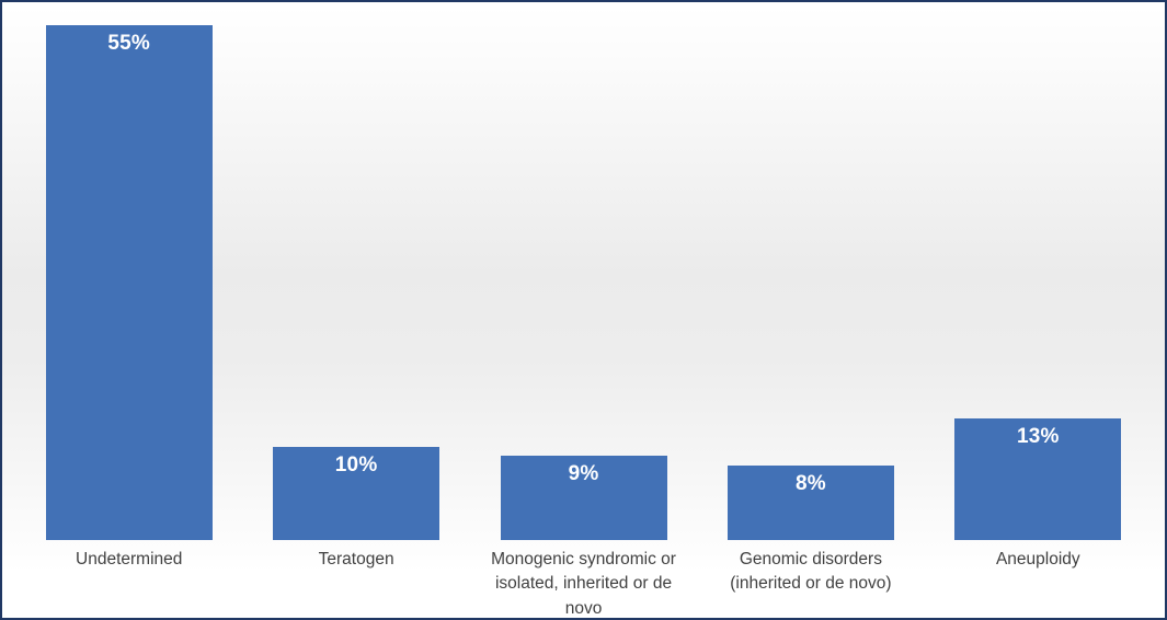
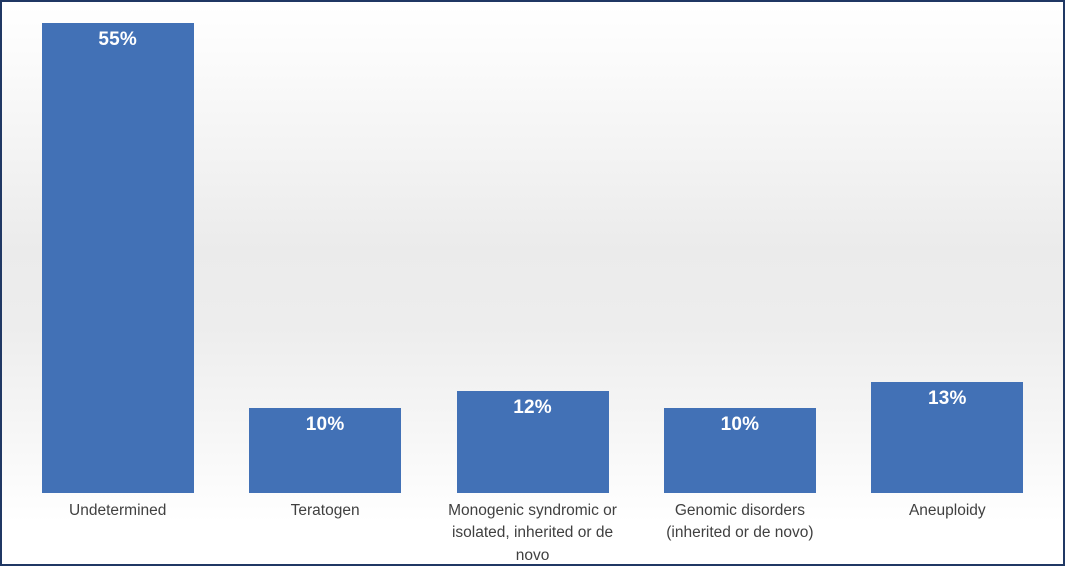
Monogenic syndromic or isolated, inherited or de novo: 9% -> 12%
Genomic disorders (inherited or de novo): 8% -> 10%
